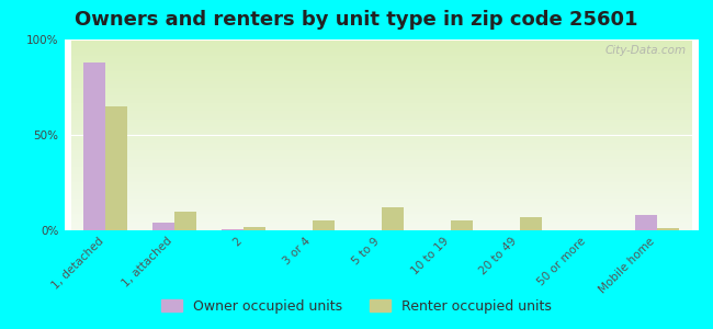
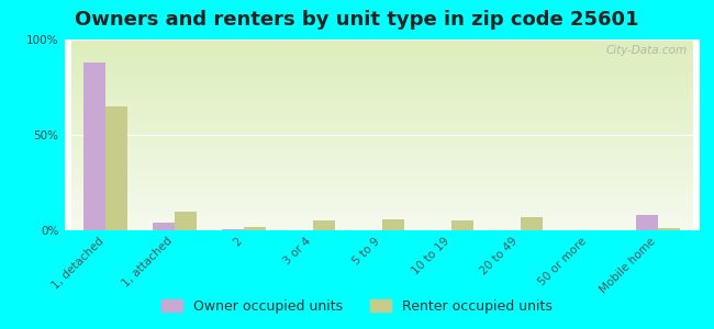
Renter occupied units/5 to 9: 12% -> 6%
